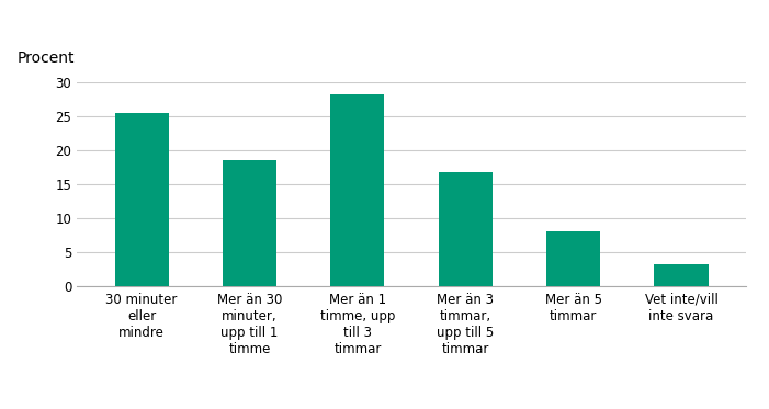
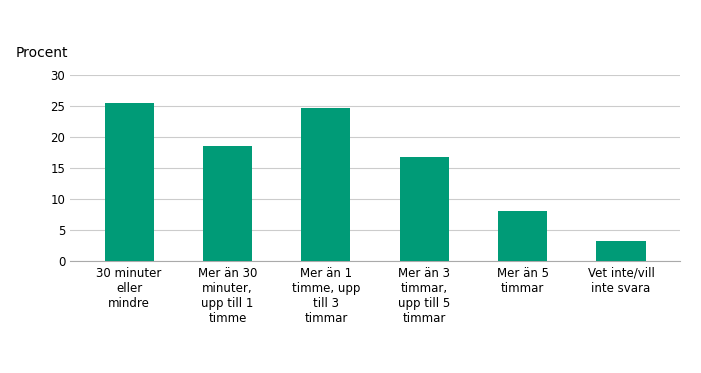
Mer än 1 timme, upp till 3 timmar: 28.2 -> 24.6
